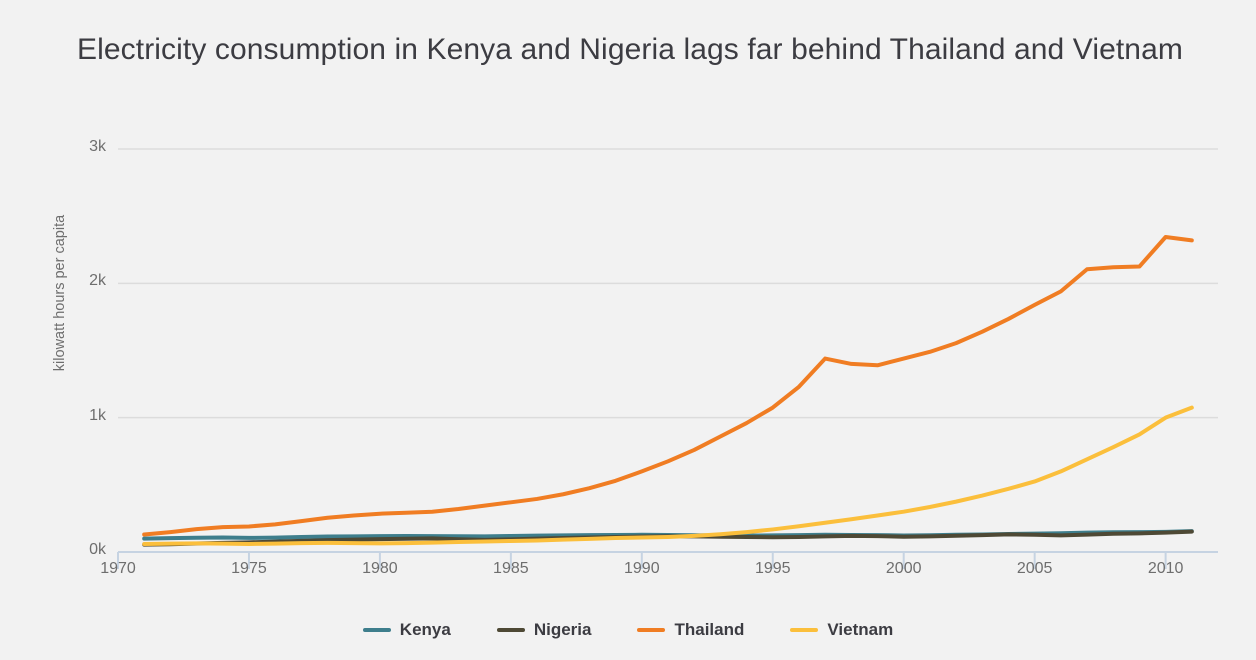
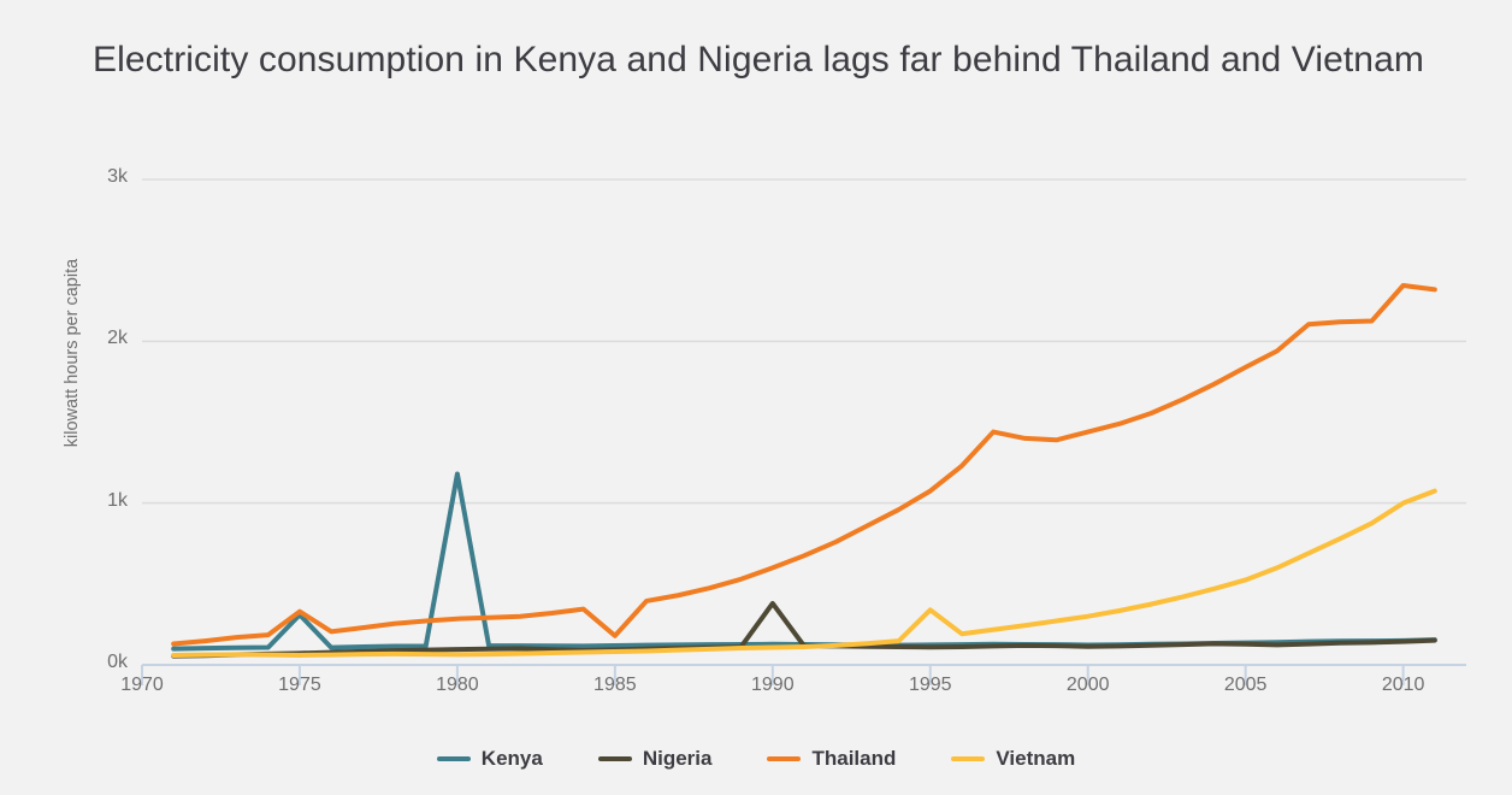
Kenya/1975: 0.10k -> 0.31k
Thailand/1975: 0.19k -> 0.33k
Kenya/1980: 0.12k -> 1.18k
Thailand/1985: 0.37k -> 0.18k
Nigeria/1990: 0.12k -> 0.38k
Vietnam/1995: 0.17k -> 0.34k
